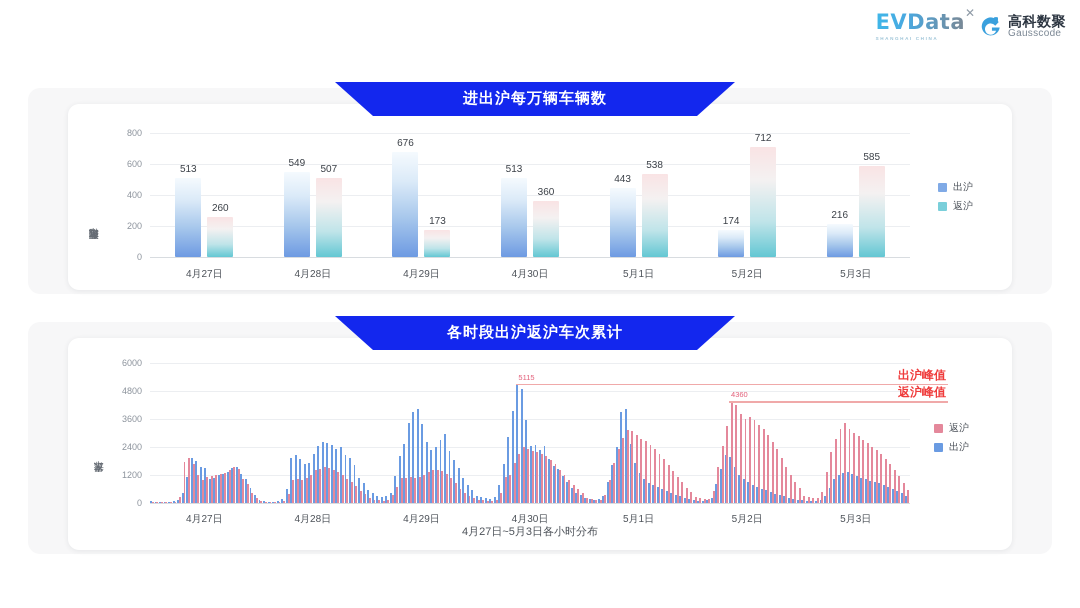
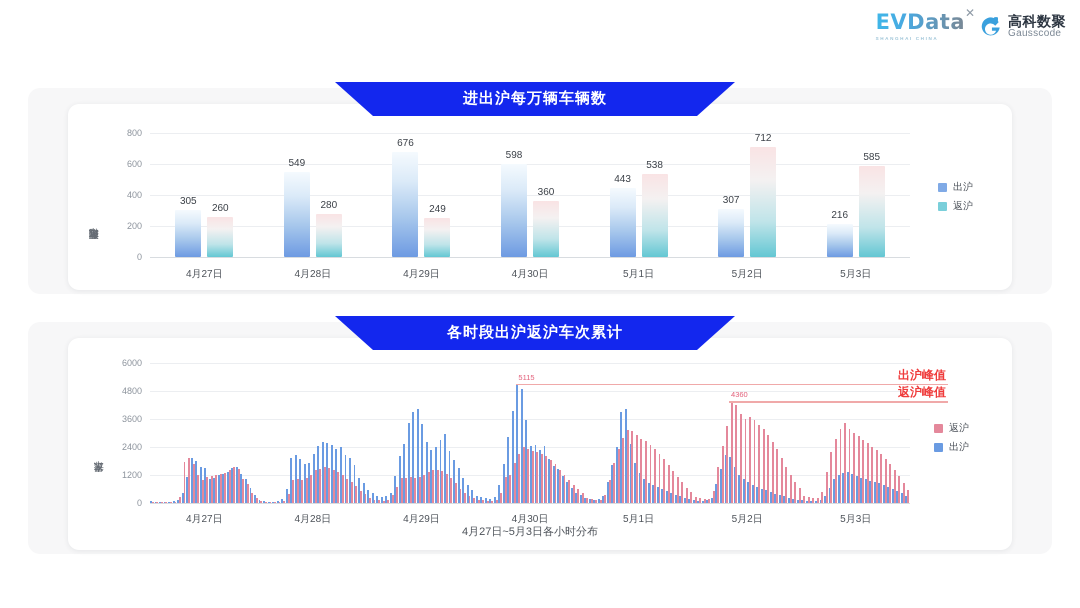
进出沪每万辆车辆数/出沪/4月27日: 513 -> 305
进出沪每万辆车辆数/返沪/4月28日: 507 -> 280
进出沪每万辆车辆数/返沪/4月29日: 173 -> 249
进出沪每万辆车辆数/出沪/4月30日: 513 -> 598
进出沪每万辆车辆数/出沪/5月2日: 174 -> 307
